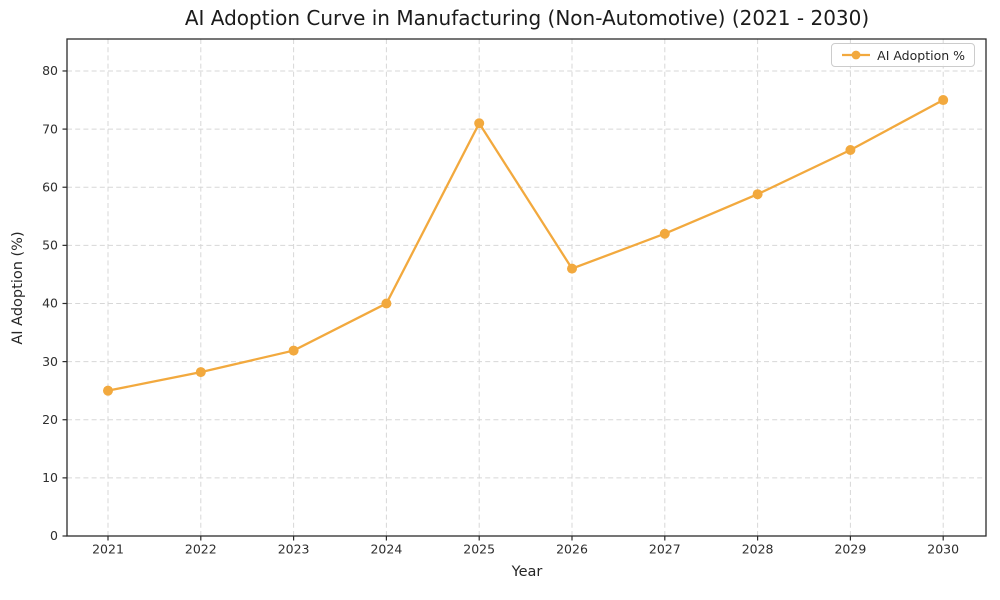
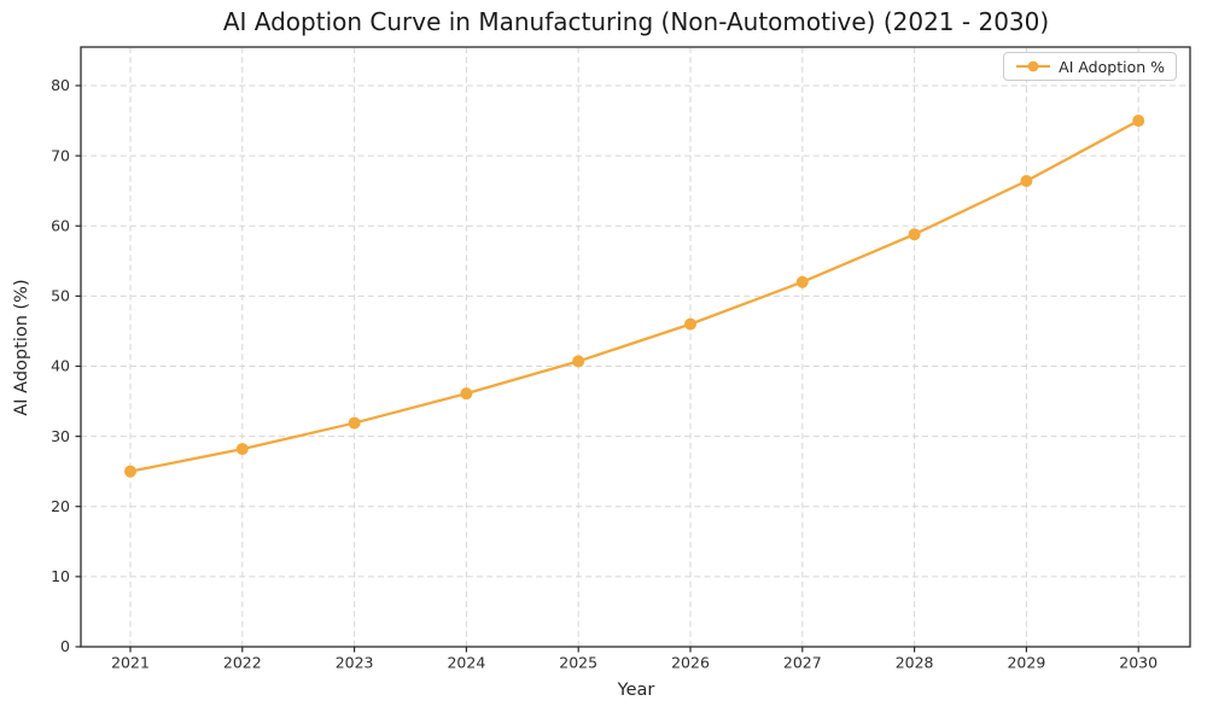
2024: 40 -> 36
2025: 71 -> 41
